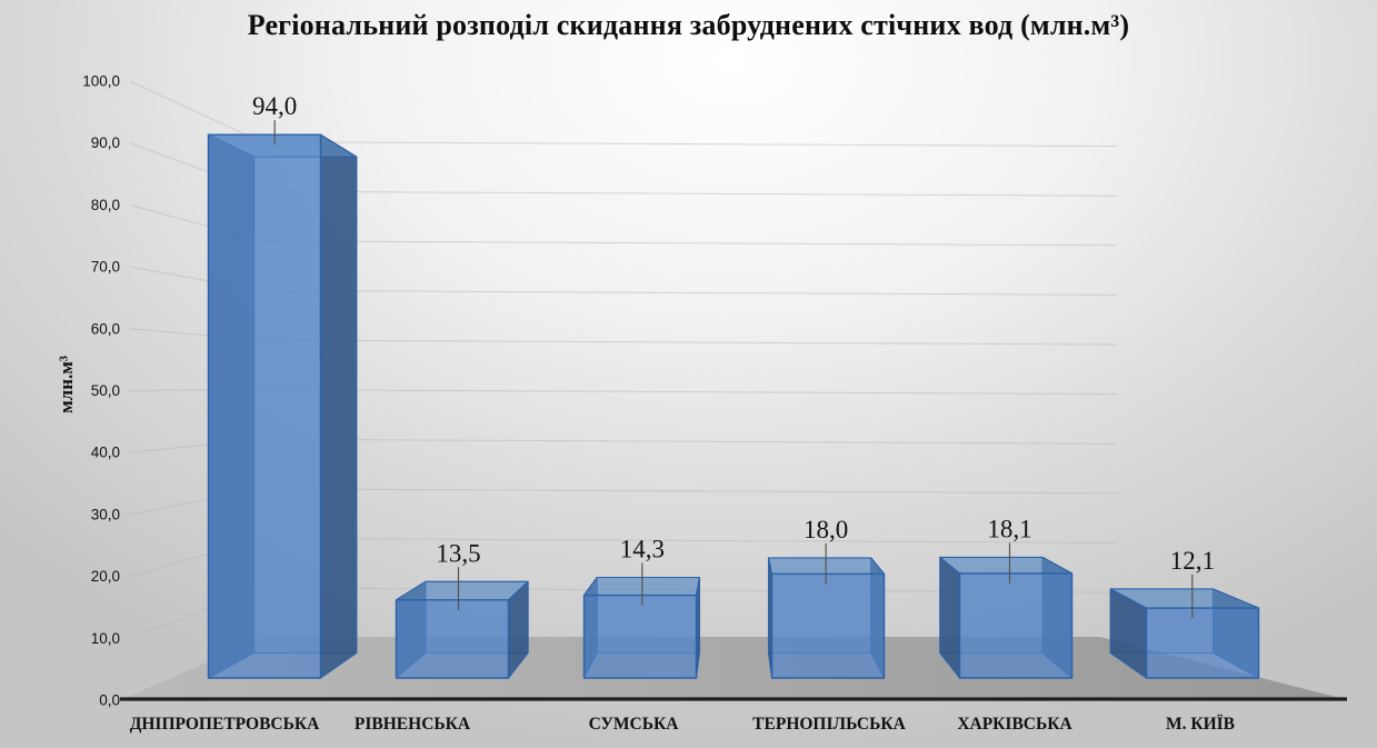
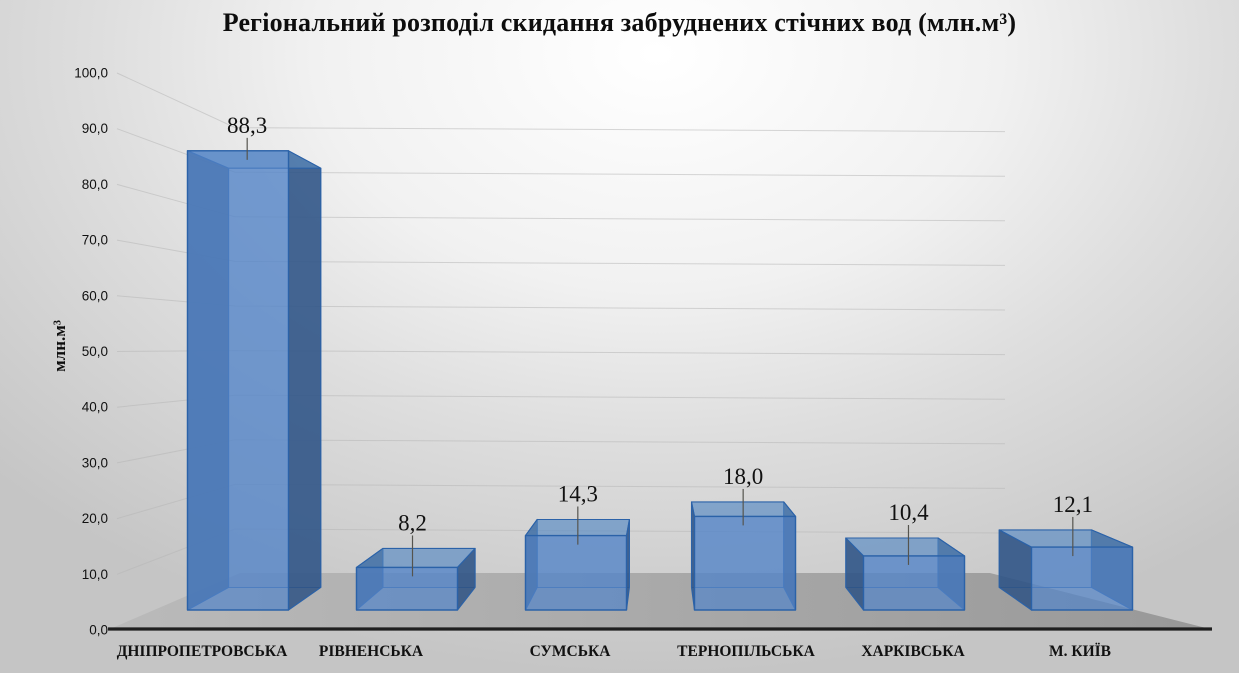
ДНІПРОПЕТРОВСЬКА: 94,0 -> 88,3
РІВНЕНСЬКА: 13,5 -> 8,2
ХАРКІВСЬКА: 18,1 -> 10,4
